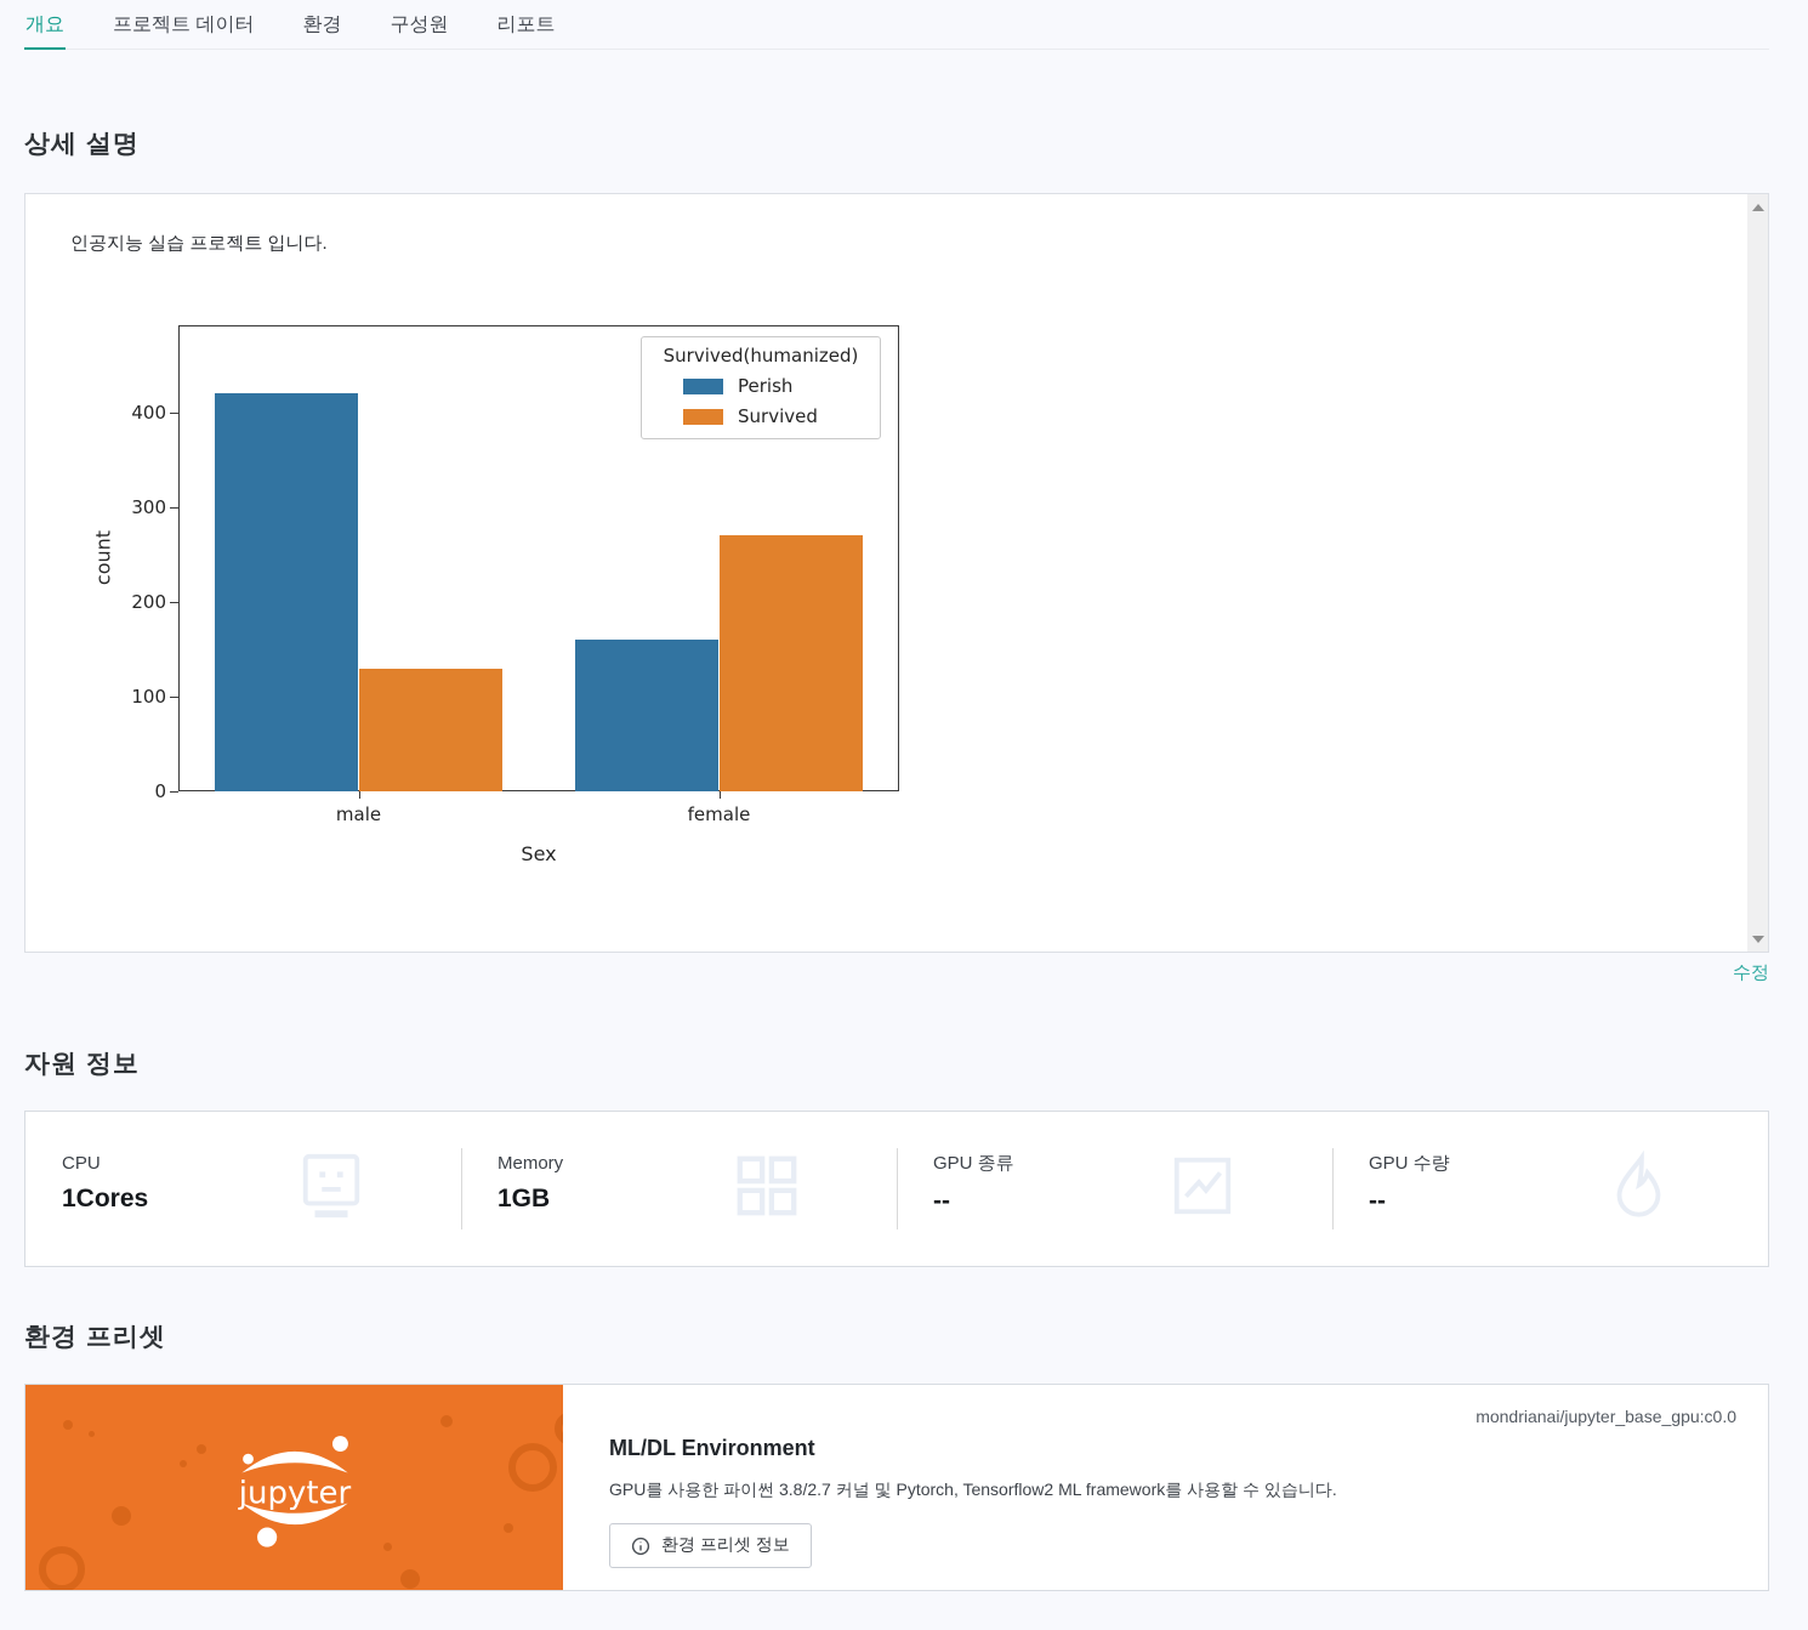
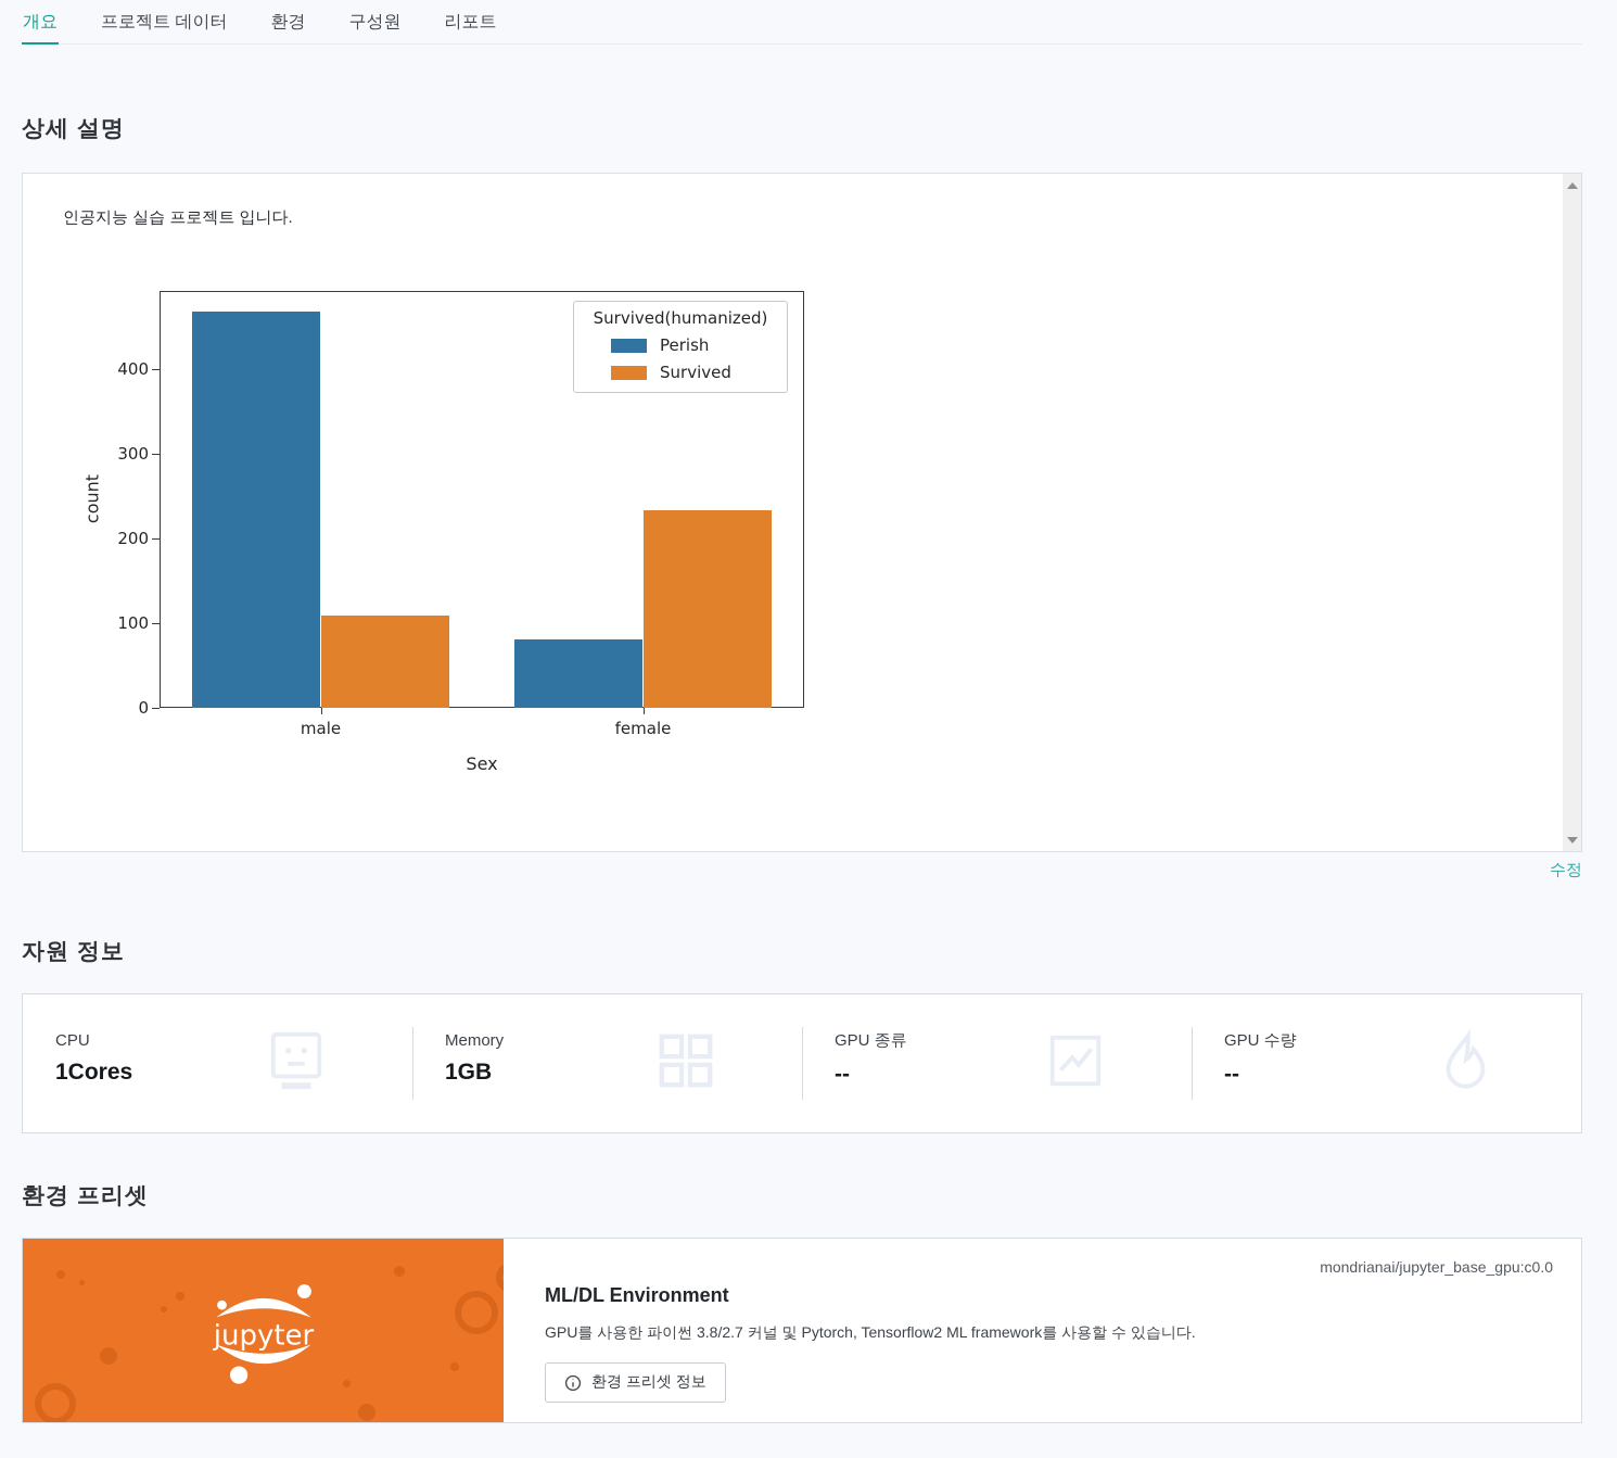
Perish/male: 420 -> 470
Survived/male: 130 -> 110
Perish/female: 160 -> 80
Survived/female: 270 -> 230
